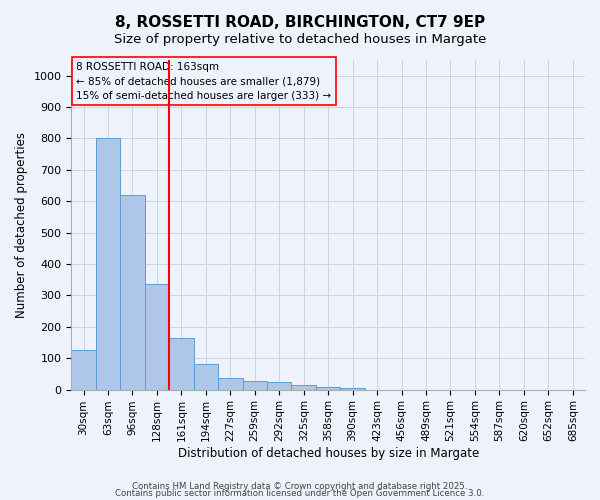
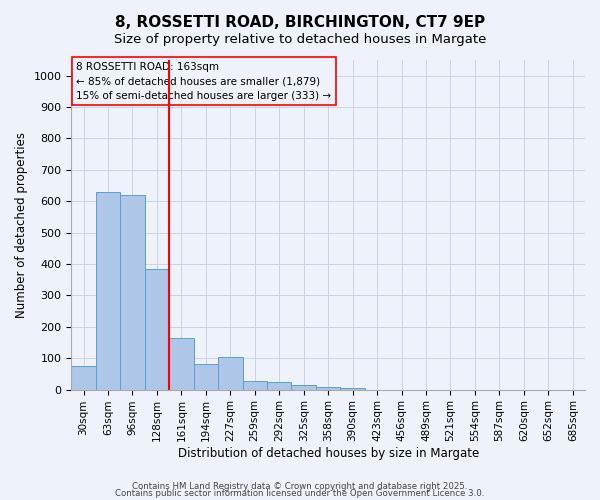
30sqm: 125 -> 75
63sqm: 800 -> 630
128sqm: 335 -> 385
227sqm: 38 -> 105
